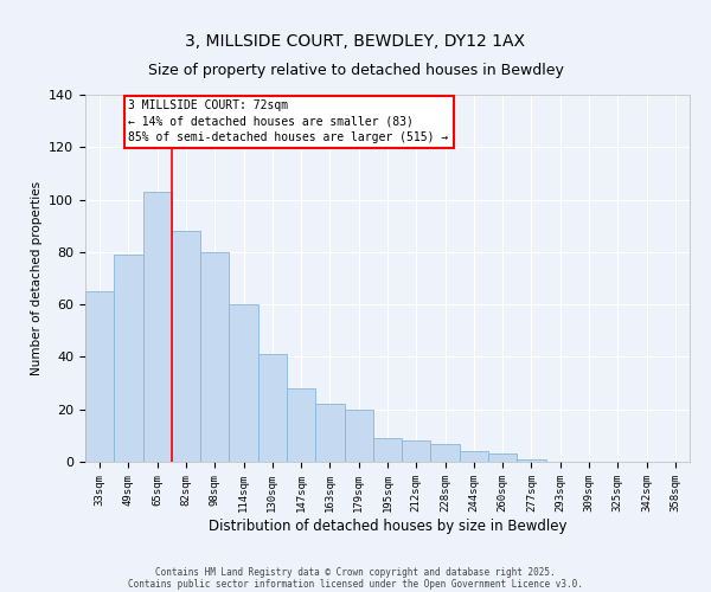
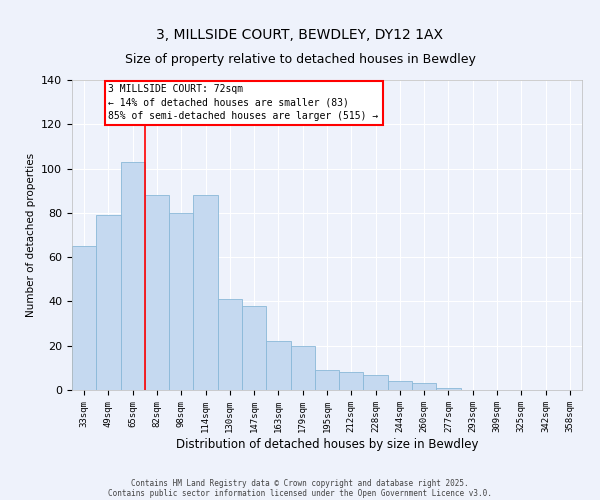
114sqm: 60 -> 88
147sqm: 28 -> 38
